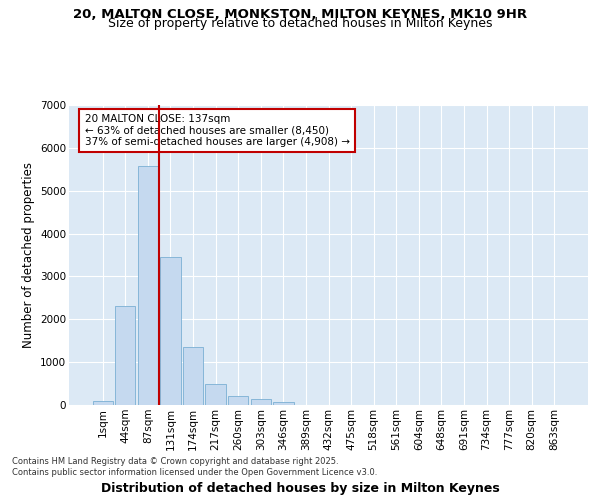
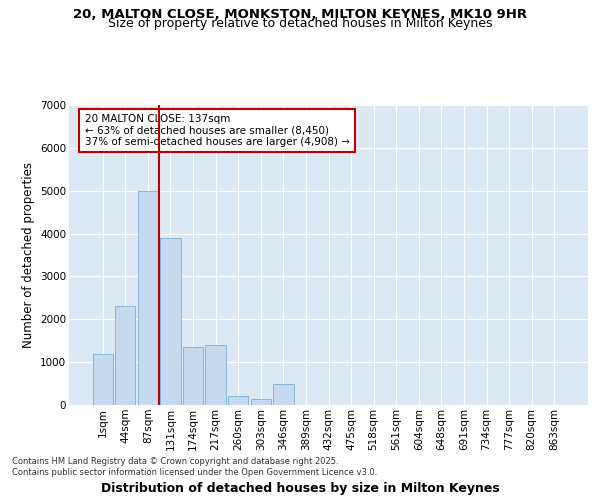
1sqm: 90 -> 1200
87sqm: 5580 -> 5000
131sqm: 3450 -> 3900
217sqm: 480 -> 1400
346sqm: 80 -> 500
